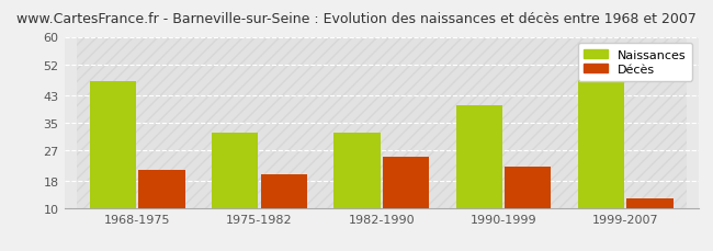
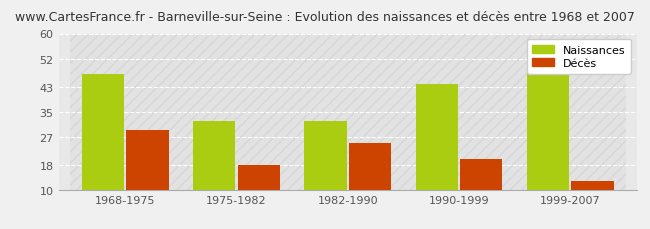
Décès/1968-1975: 21 -> 29
Décès/1975-1982: 20 -> 18
Naissances/1990-1999: 40 -> 44
Décès/1990-1999: 22 -> 20
